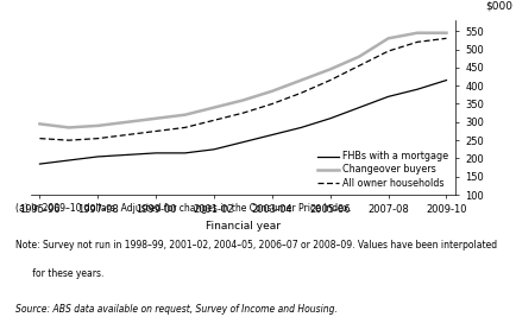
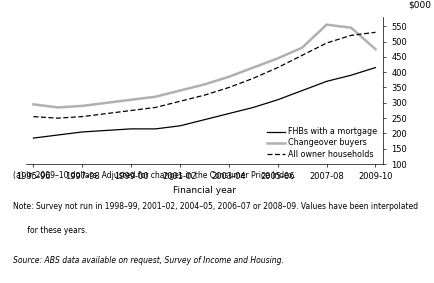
Changeover buyers/2007-08: 530 -> 555
Changeover buyers/2009-10: 545 -> 475
